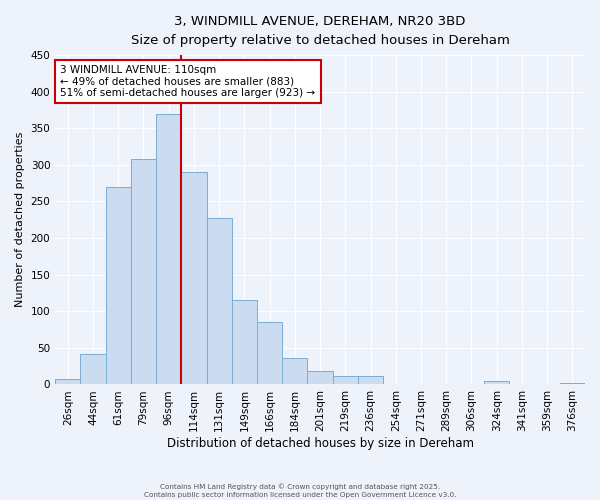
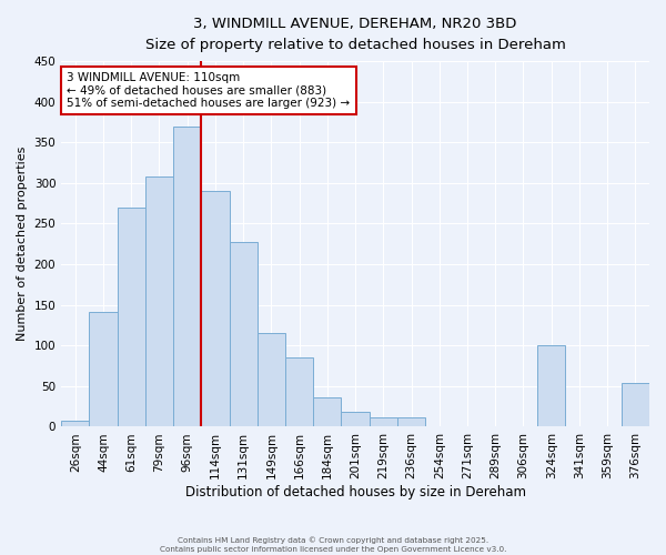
44sqm: 42 -> 142
324sqm: 5 -> 100
376sqm: 2 -> 54
